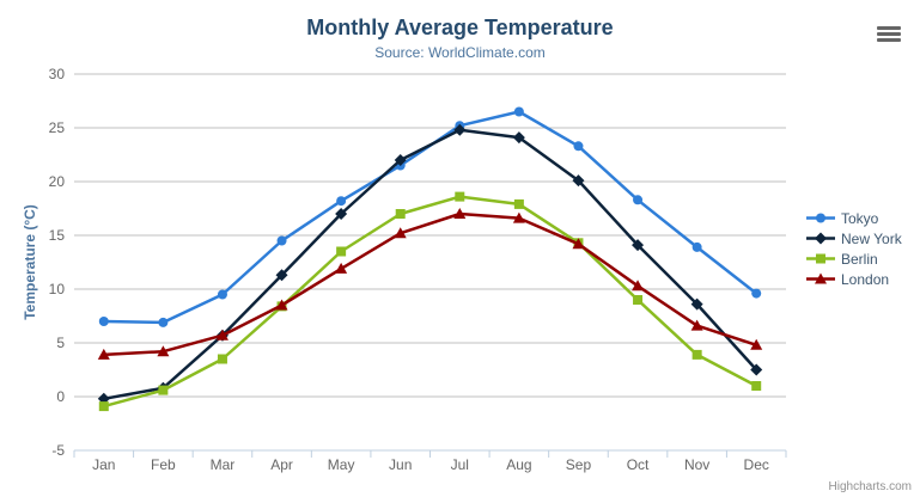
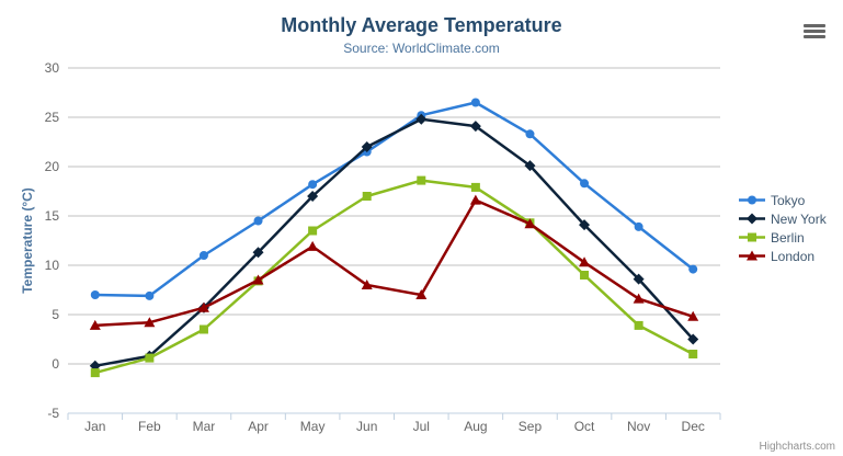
Tokyo/Mar: 10 -> 11
London/Jun: 15 -> 8
London/Jul: 17 -> 7
